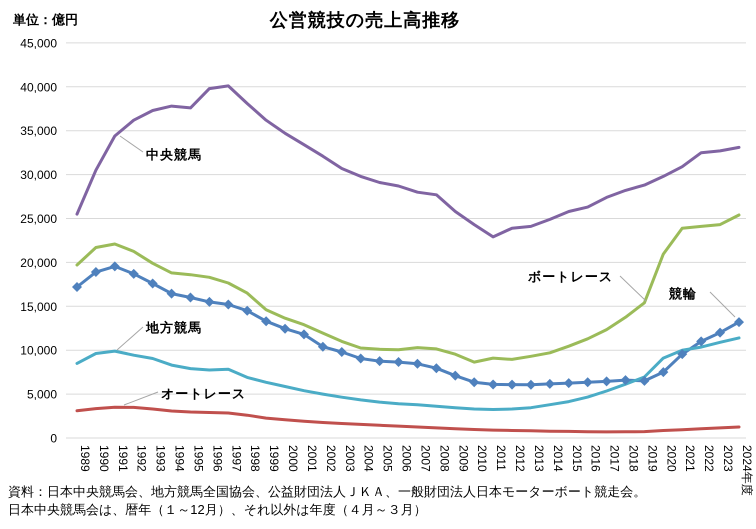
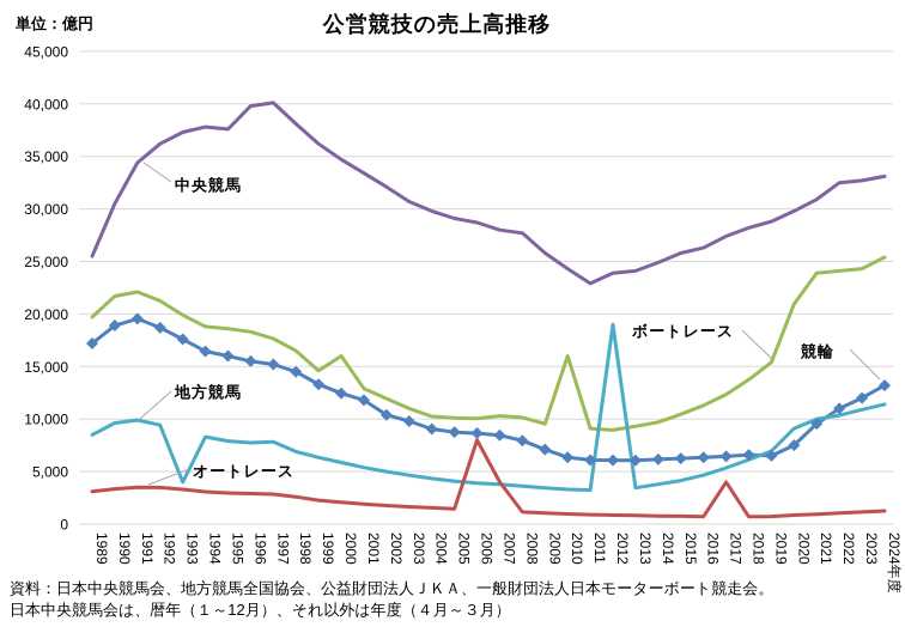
地方競馬/1993: 9000 -> 4000
ボートレース/2000: 14000 -> 16000
オートレース/2006: 1000 -> 8000
オートレース/2007: 1000 -> 4000
ボートレース/2010: 9000 -> 16000
地方競馬/2012: 3000 -> 19000
オートレース/2017: 1000 -> 4000
